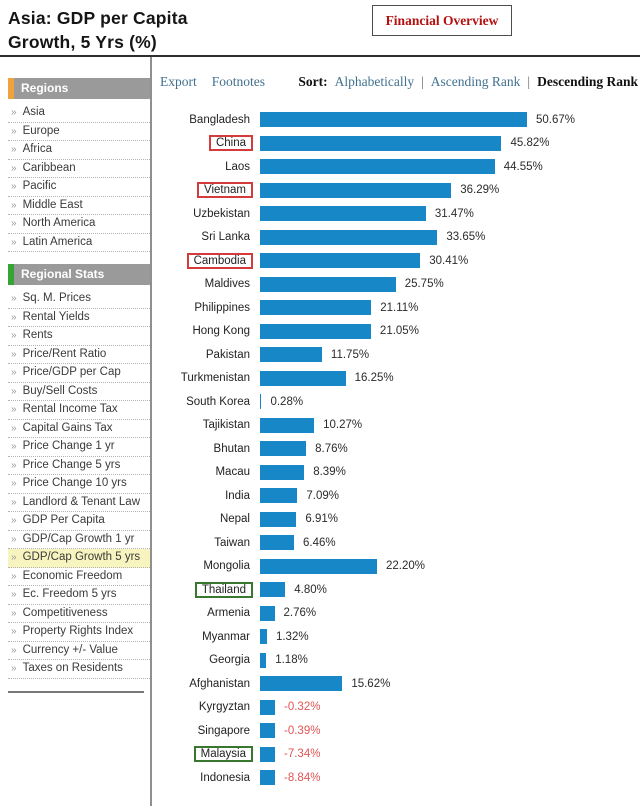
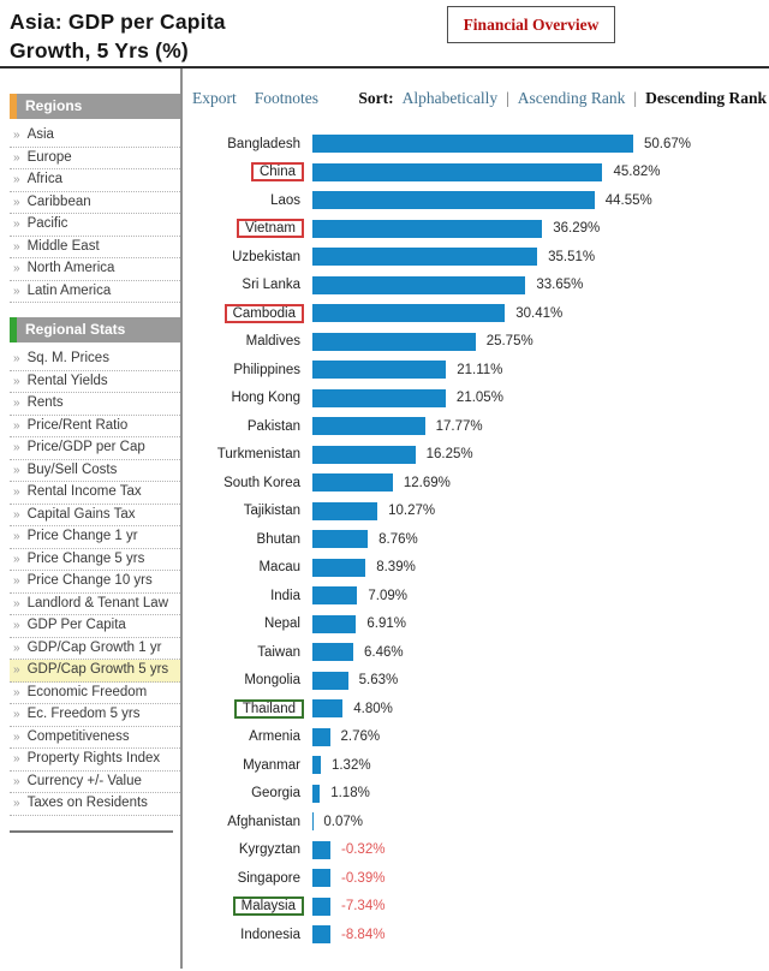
Uzbekistan: 31.47% -> 35.51%
Pakistan: 11.75% -> 17.77%
South Korea: 0.28% -> 12.69%
Mongolia: 22.20% -> 5.63%
Afghanistan: 15.62% -> 0.07%
